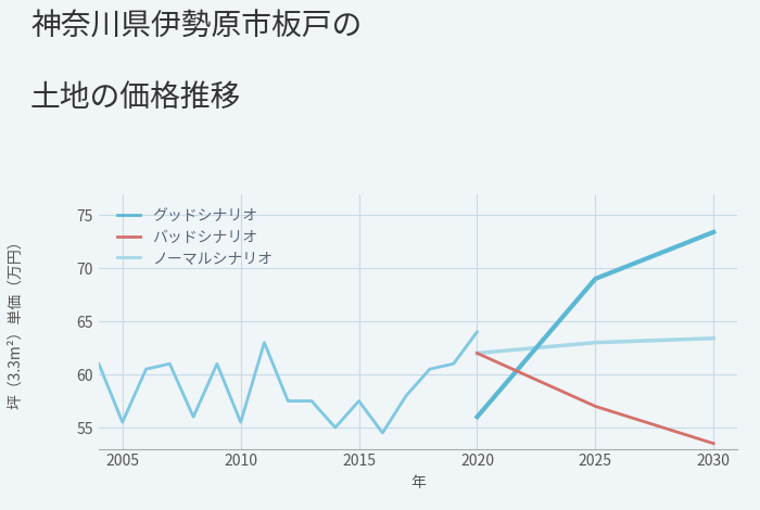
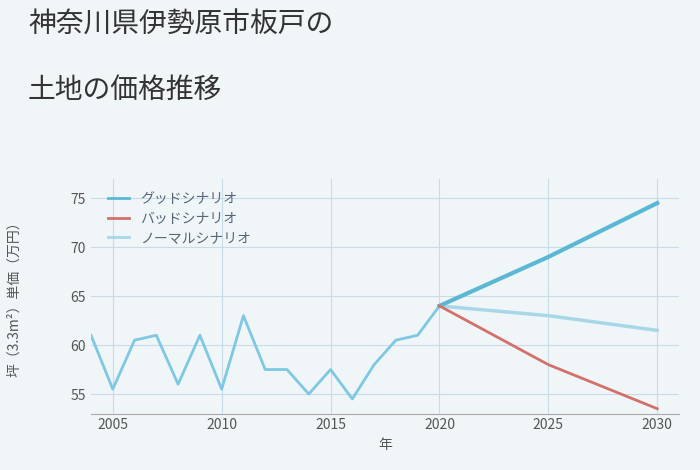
グッドシナリオ/2020: 56.0 -> 64.0
バッドシナリオ/2020: 62.0 -> 64.0
ノーマルシナリオ/2020: 62.0 -> 64.0
バッドシナリオ/2025: 57.0 -> 58.0
グッドシナリオ/2030: 73.4 -> 74.5
ノーマルシナリオ/2030: 63.4 -> 61.5
